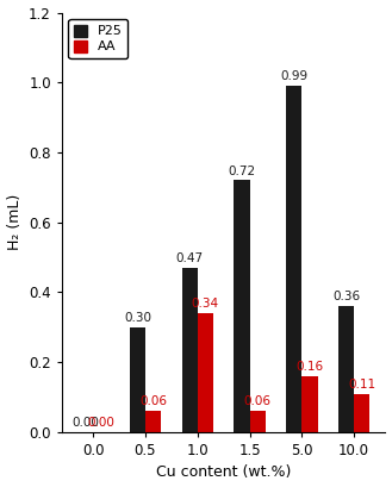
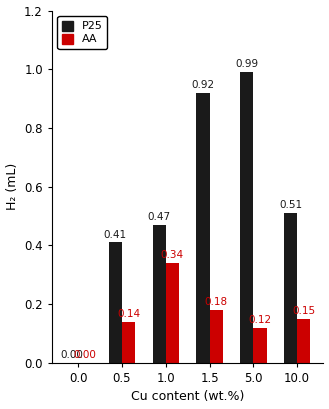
P25/0.5: 0.30 -> 0.41
AA/0.5: 0.06 -> 0.14
P25/1.5: 0.72 -> 0.92
AA/1.5: 0.06 -> 0.18
AA/5.0: 0.16 -> 0.12
P25/10.0: 0.36 -> 0.51
AA/10.0: 0.11 -> 0.15
